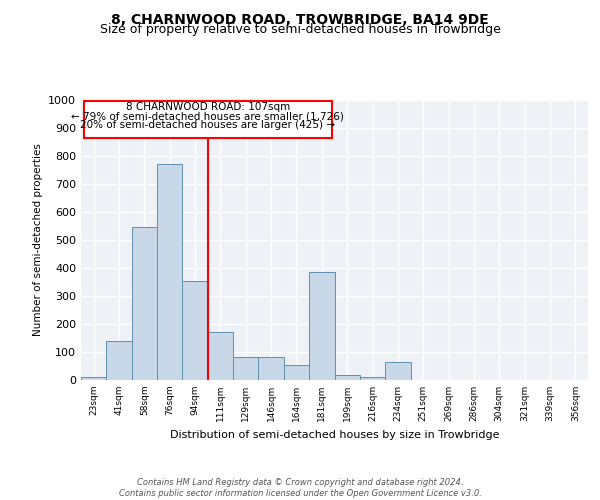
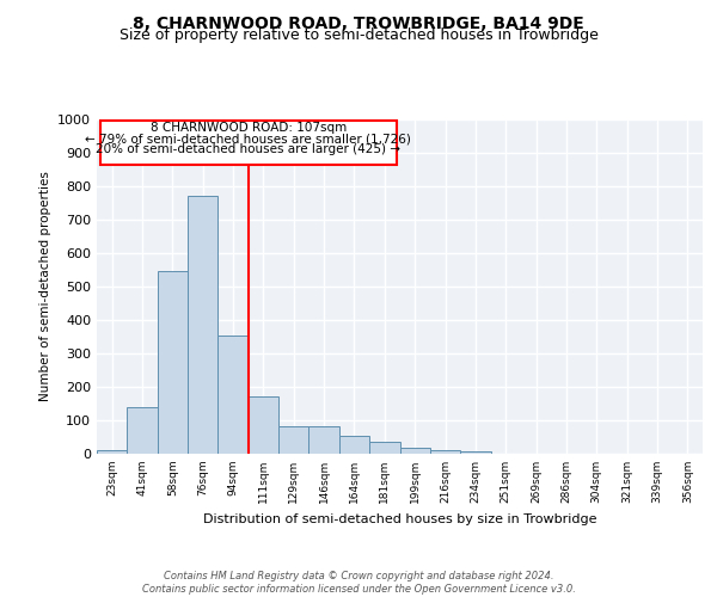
181sqm: 385 -> 35
234sqm: 65 -> 7
